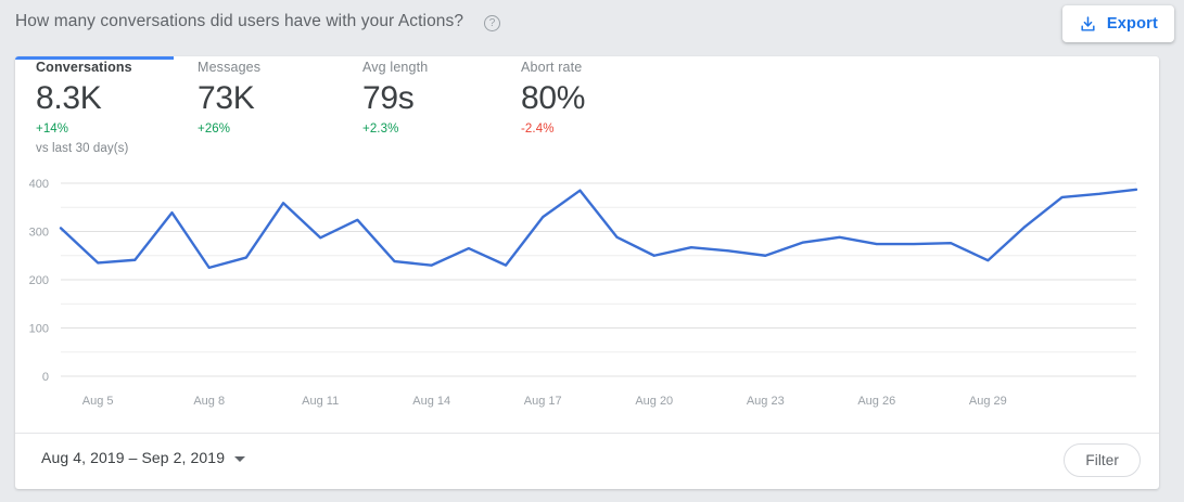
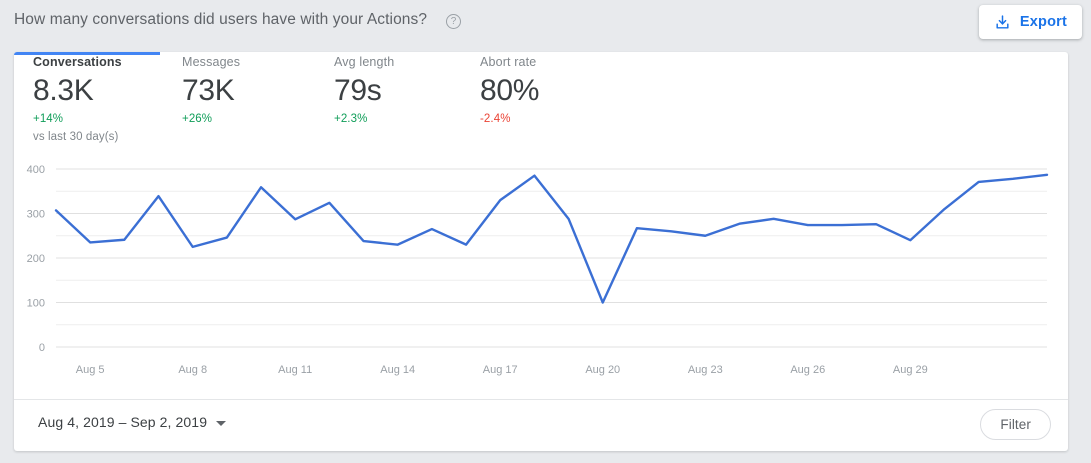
Aug 20: 250 -> 100
